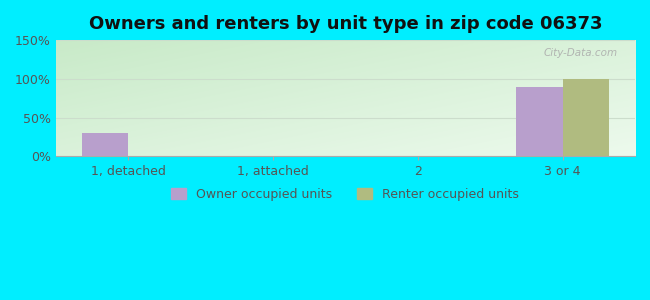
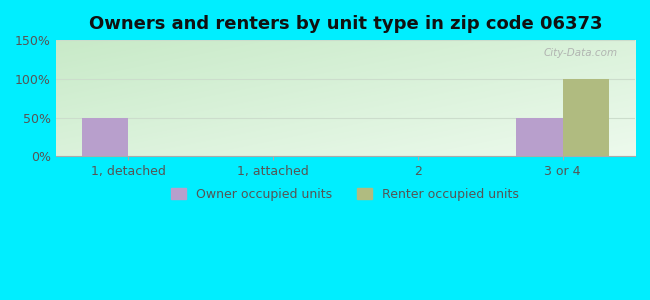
Owner occupied units/1, detached: 30% -> 50%
Owner occupied units/3 or 4: 90% -> 50%
